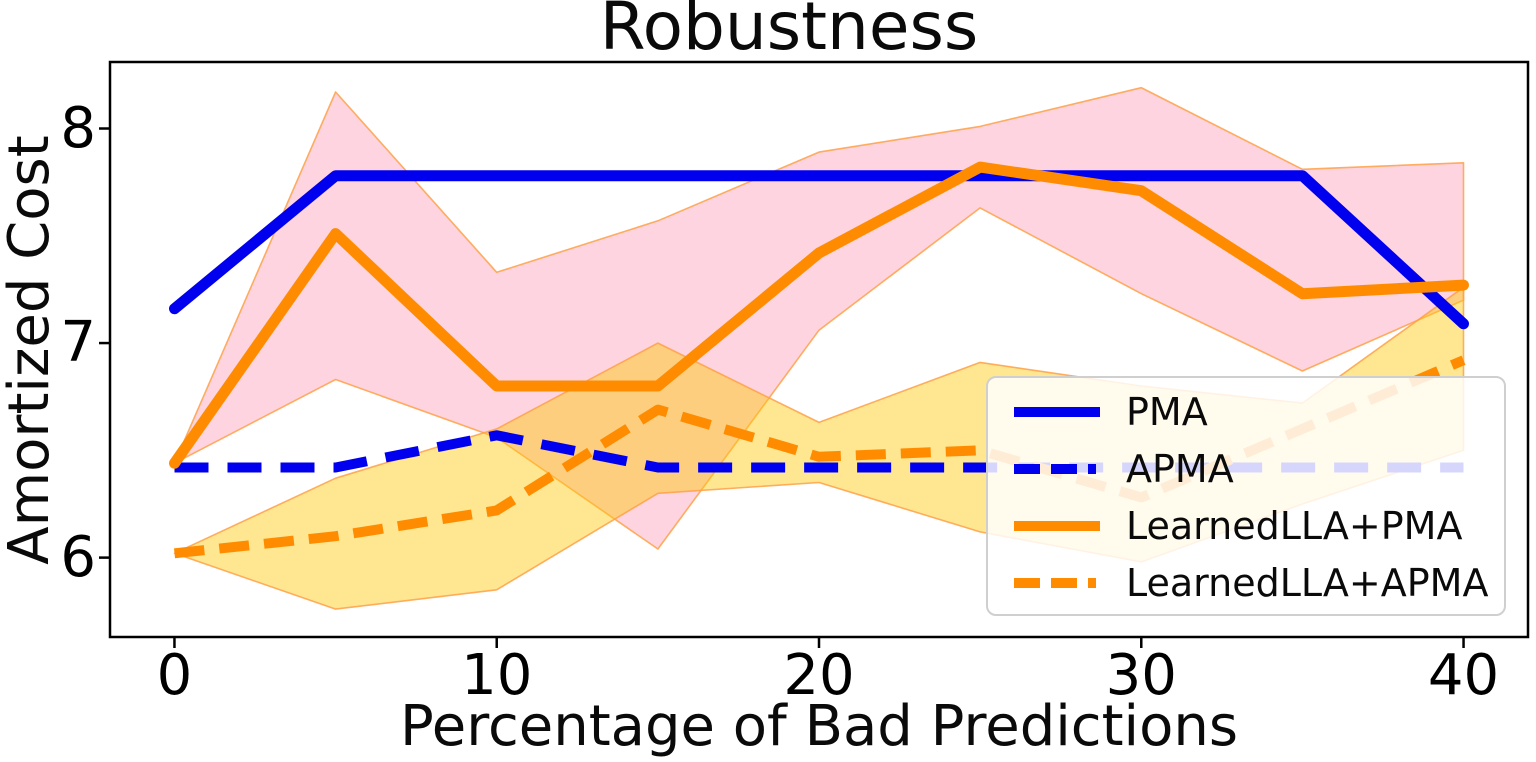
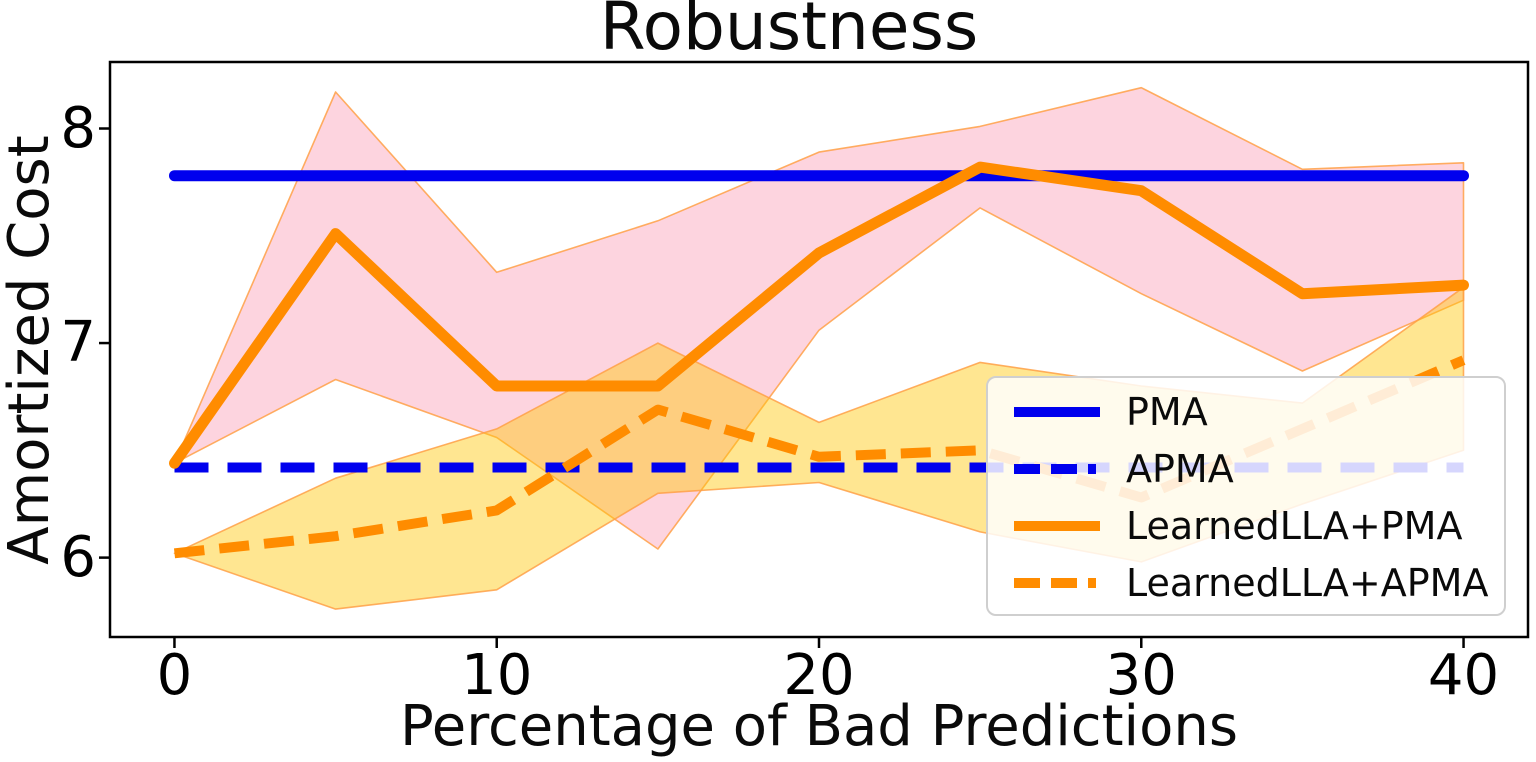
PMA/0: 7.16 -> 7.78
APMA/10: 6.57 -> 6.42
PMA/40: 7.09 -> 7.78
